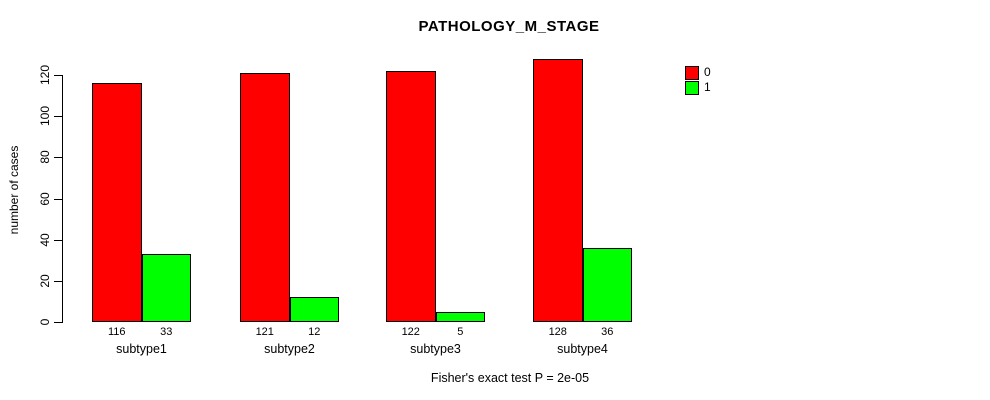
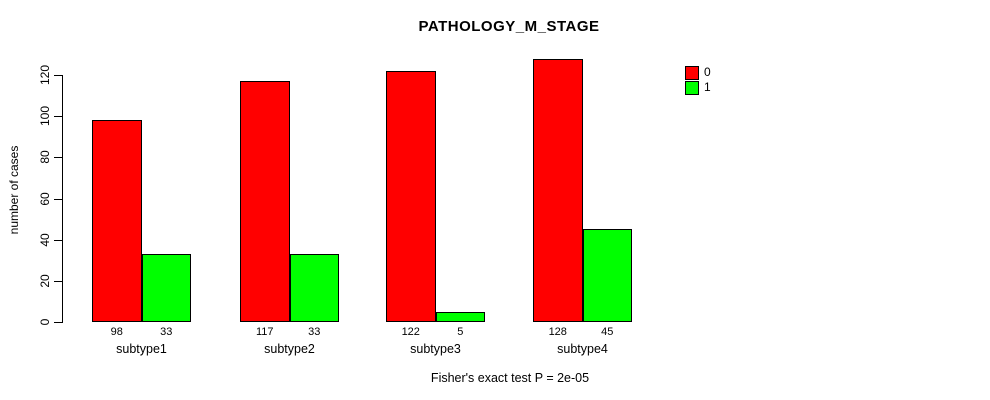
0/subtype1: 116 -> 98
0/subtype2: 121 -> 117
1/subtype2: 12 -> 33
1/subtype4: 36 -> 45
